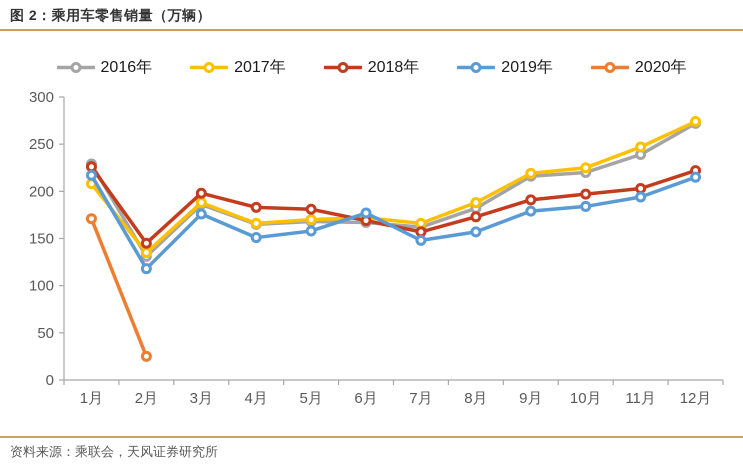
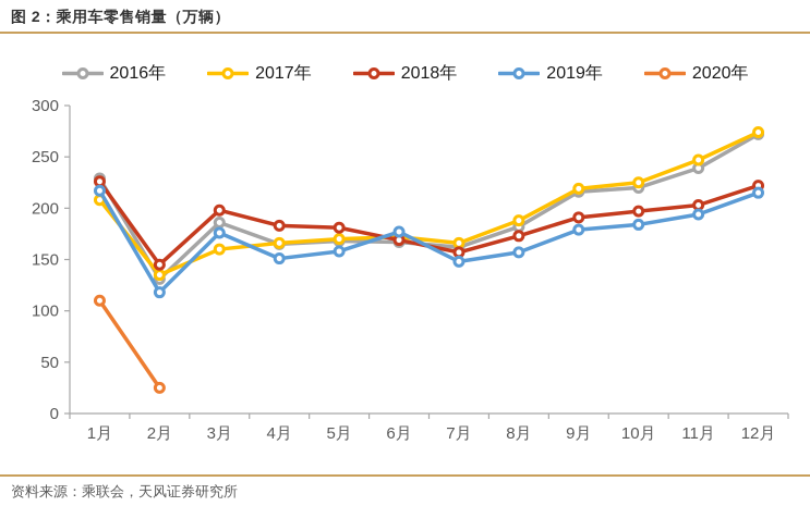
2020年/1月: 170 -> 110
2017年/3月: 190 -> 160
